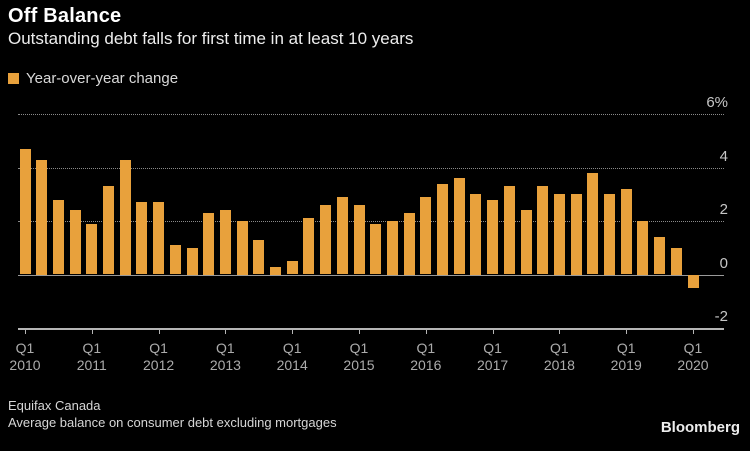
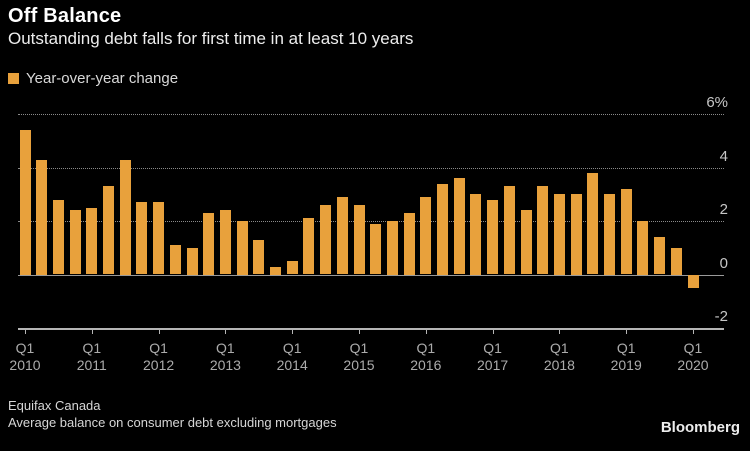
Q1 2010: 4.7% -> 5.4%
Q1 2011: 1.9% -> 2.5%
